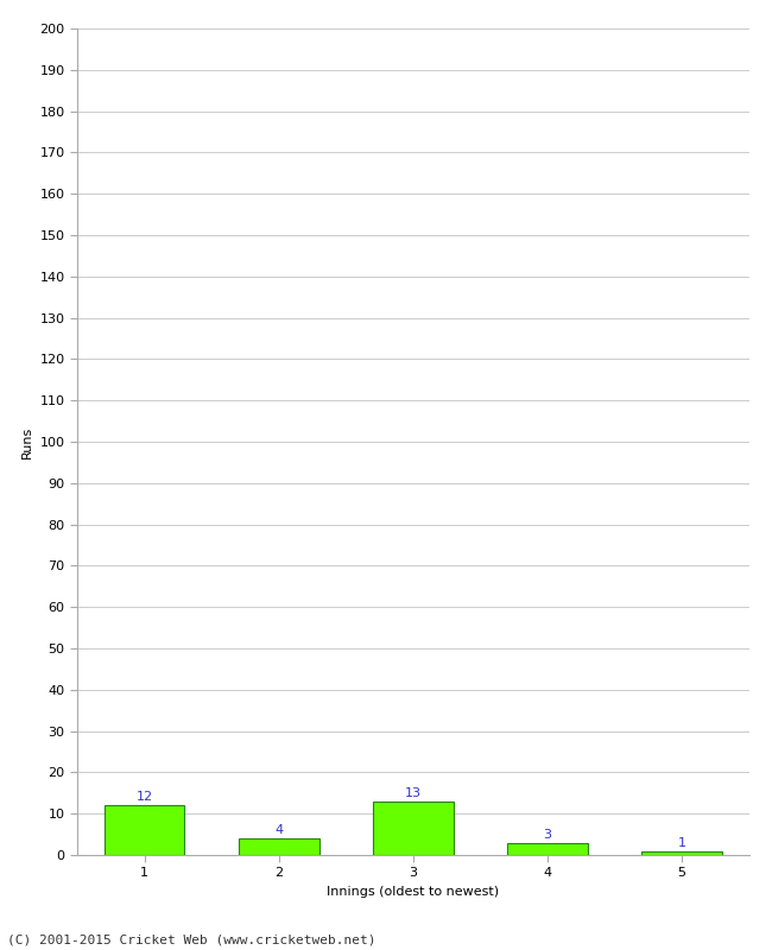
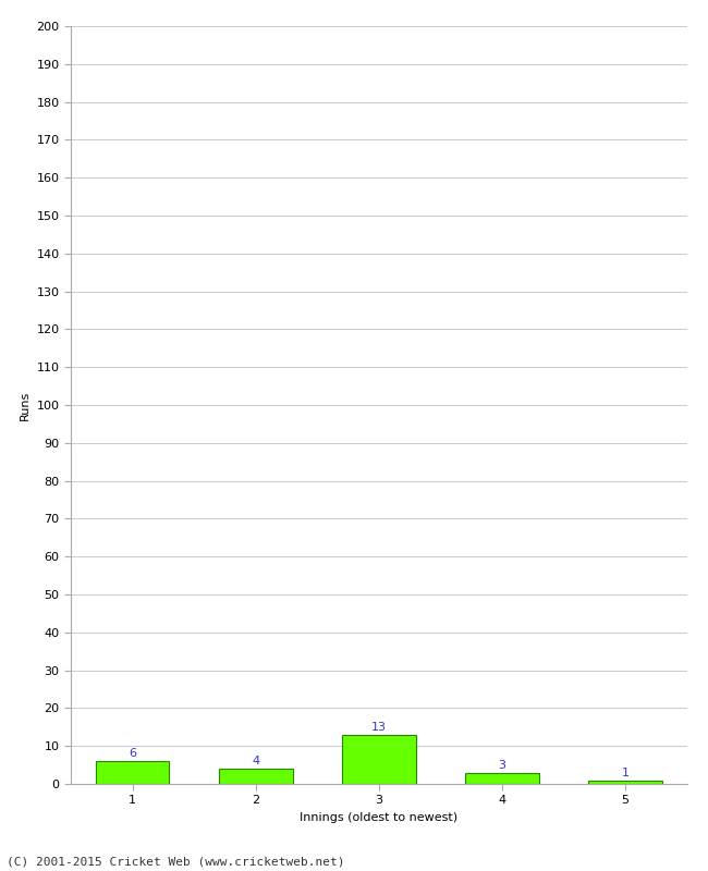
1: 12 -> 6
